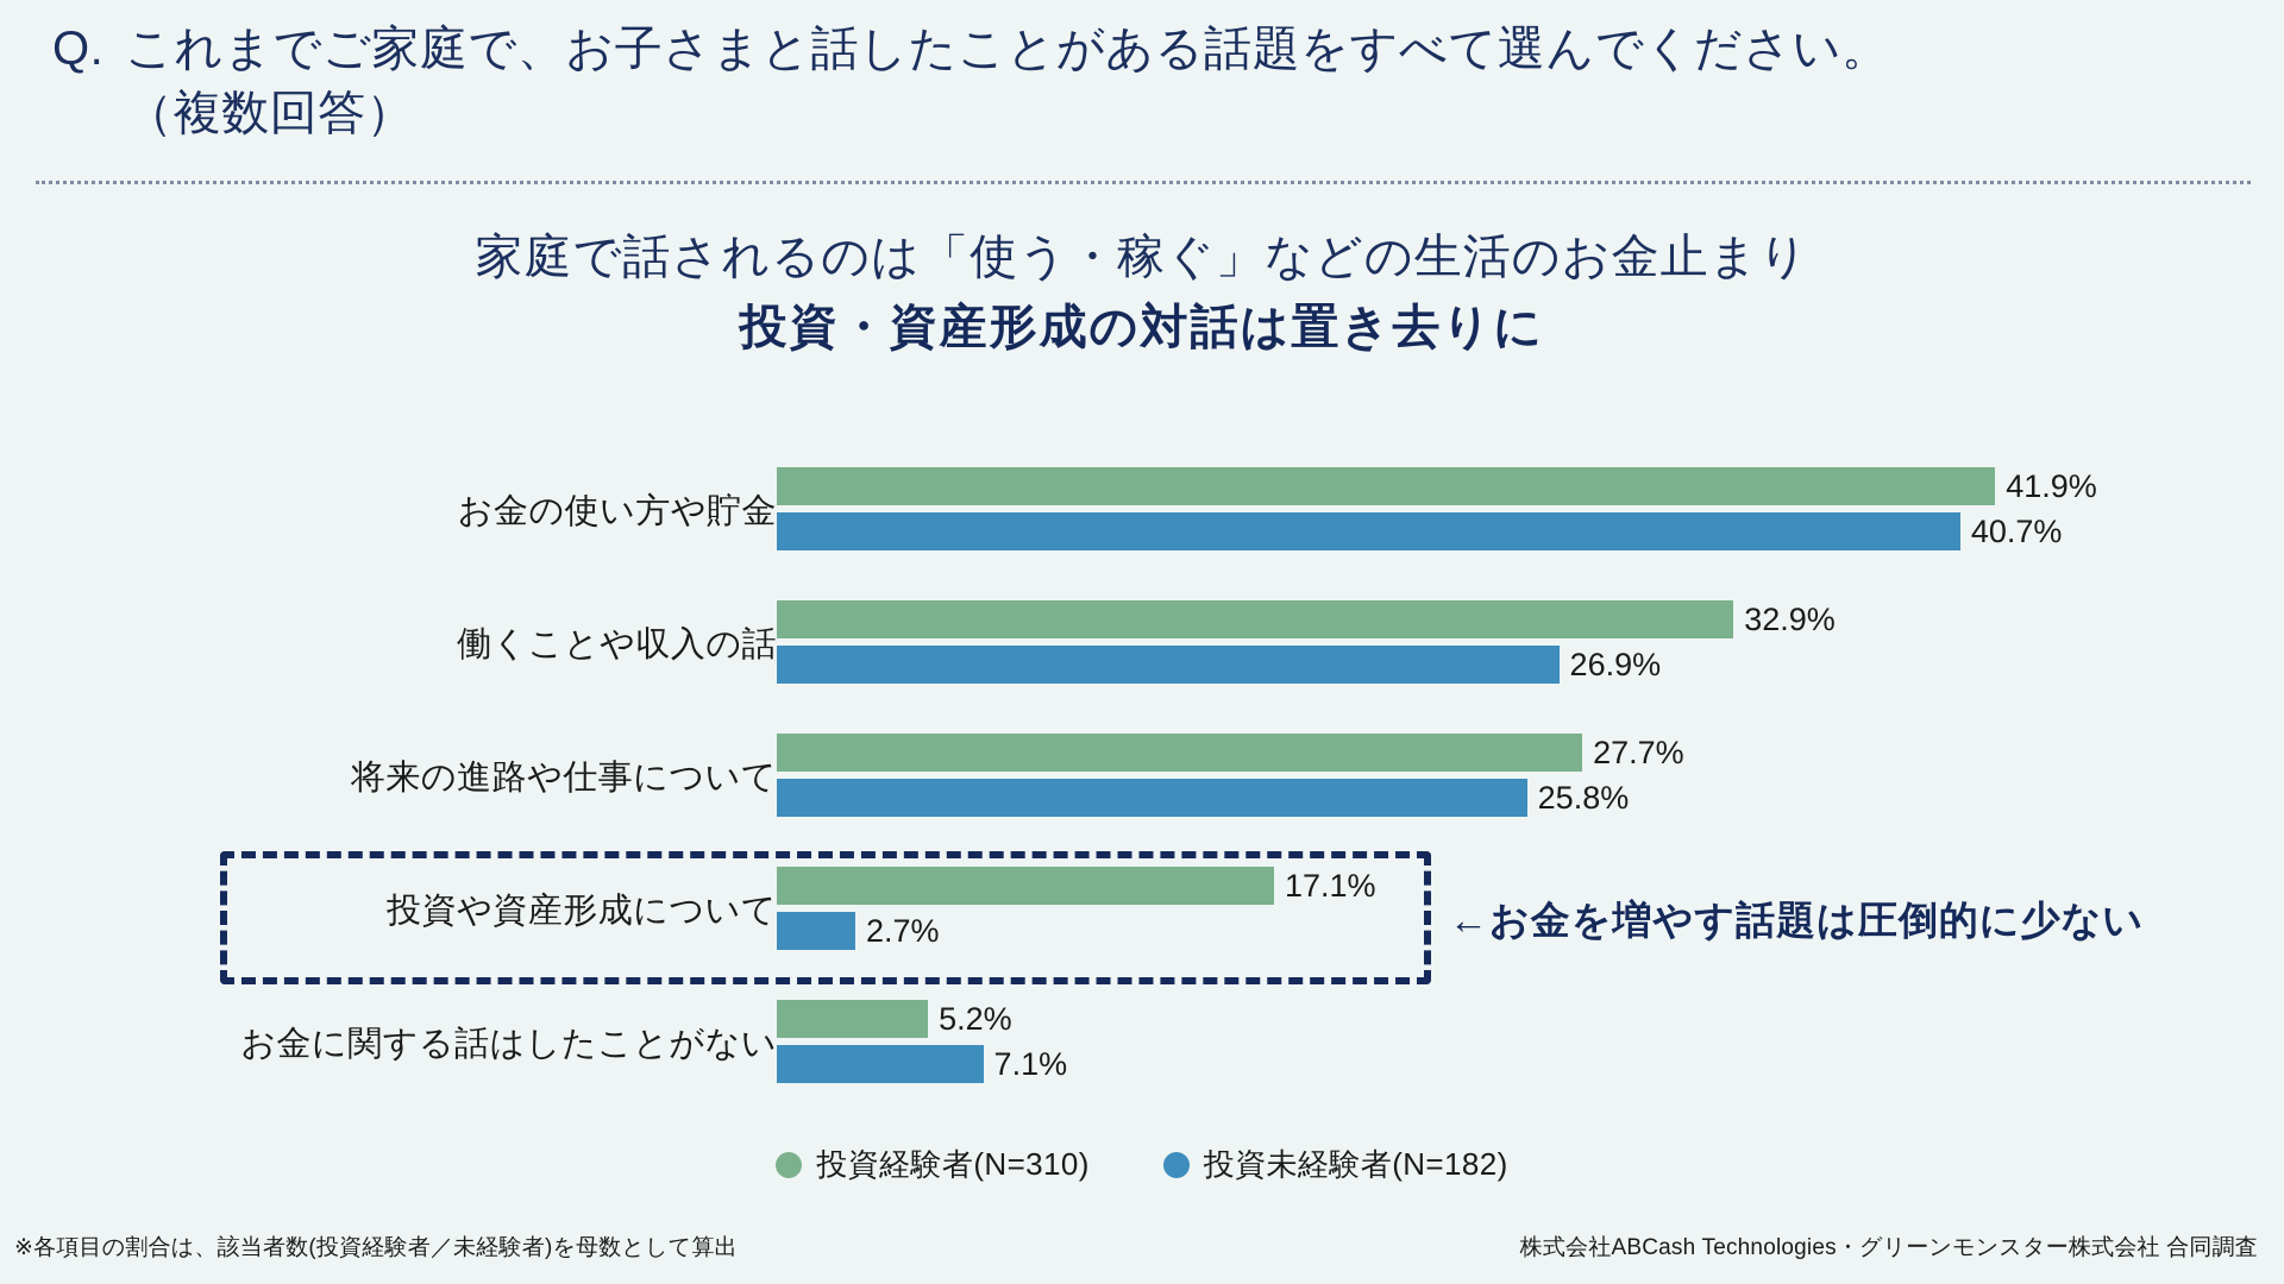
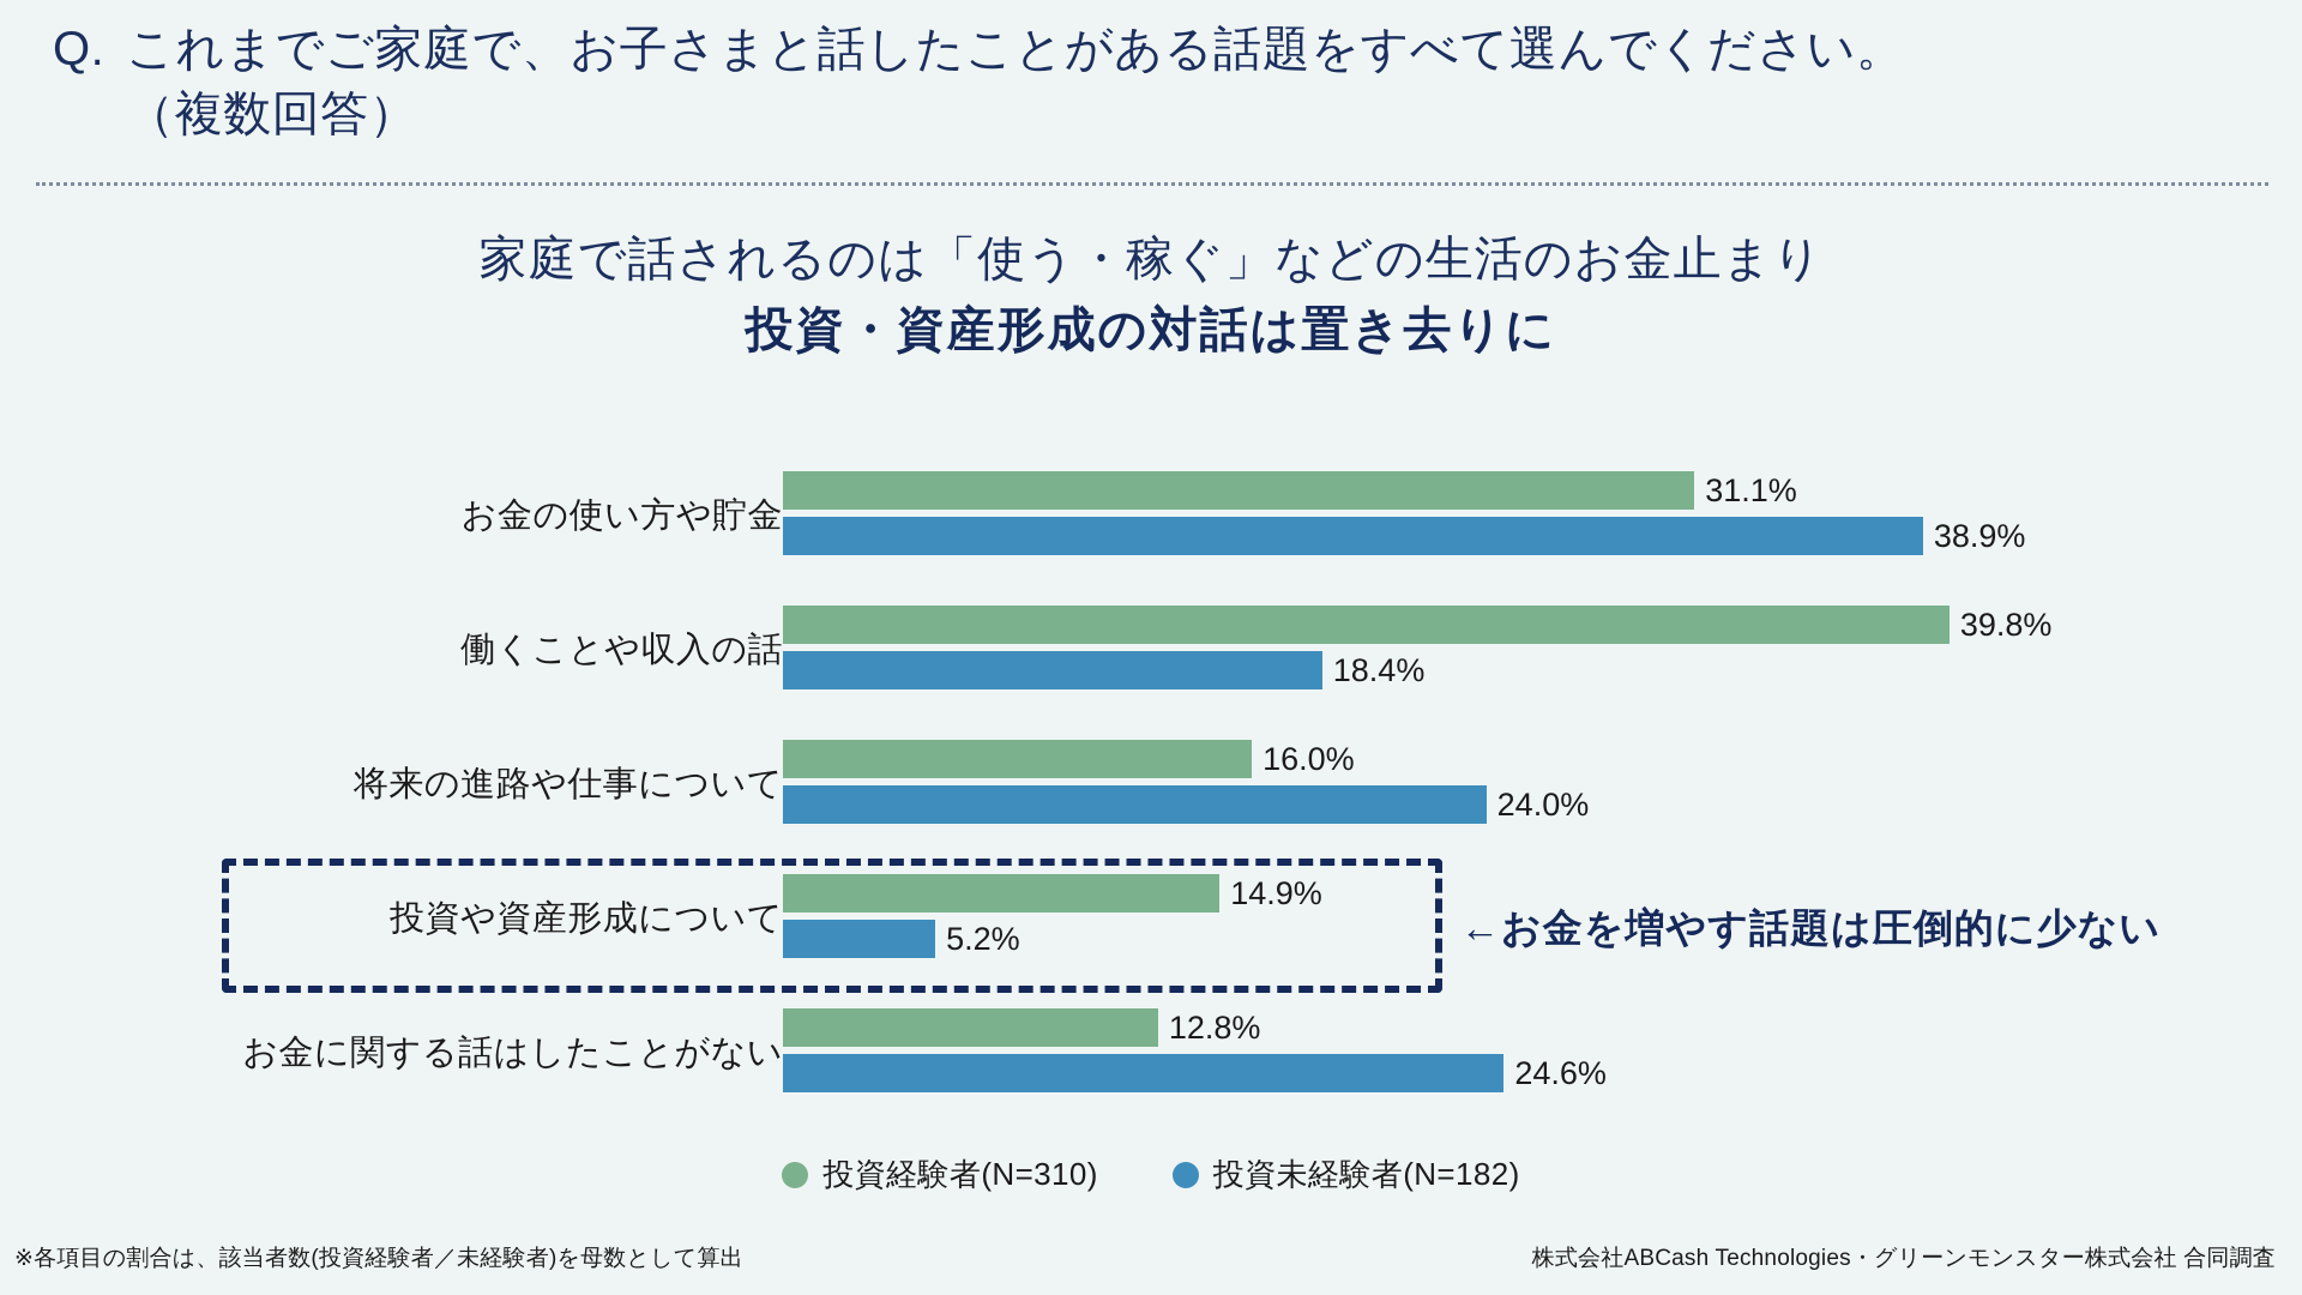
投資経験者(N=310)/お金の使い方や貯金: 41.9% -> 31.1%
投資未経験者(N=182)/お金の使い方や貯金: 40.7% -> 38.9%
投資経験者(N=310)/働くことや収入の話: 32.9% -> 39.8%
投資未経験者(N=182)/働くことや収入の話: 26.9% -> 18.4%
投資経験者(N=310)/将来の進路や仕事について: 27.7% -> 16.0%
投資未経験者(N=182)/将来の進路や仕事について: 25.8% -> 24.0%
投資経験者(N=310)/投資や資産形成について: 17.1% -> 14.9%
投資未経験者(N=182)/投資や資産形成について: 2.7% -> 5.2%
投資経験者(N=310)/お金に関する話はしたことがない: 5.2% -> 12.8%
投資未経験者(N=182)/お金に関する話はしたことがない: 7.1% -> 24.6%
